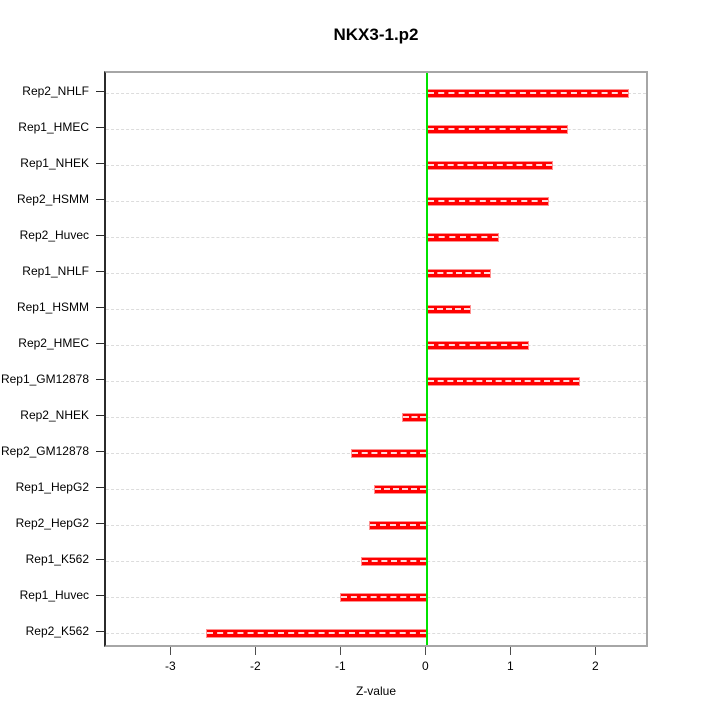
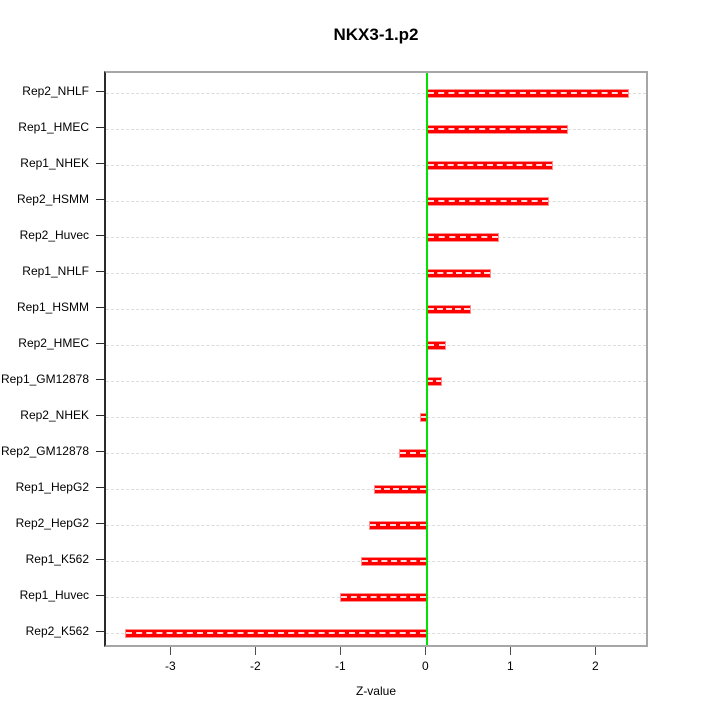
Rep2_HMEC: 1.2 -> 0.2
Rep1_GM12878: 1.8 -> 0.2
Rep2_NHEK: -0.3 -> -0.1
Rep2_GM12878: -0.9 -> -0.3
Rep2_K562: -2.6 -> -3.6
